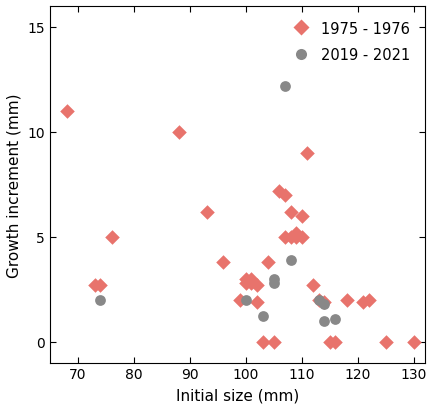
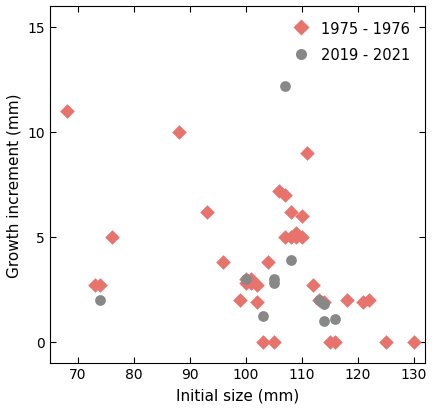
2019 - 2021/100: 2.0 -> 3.0
